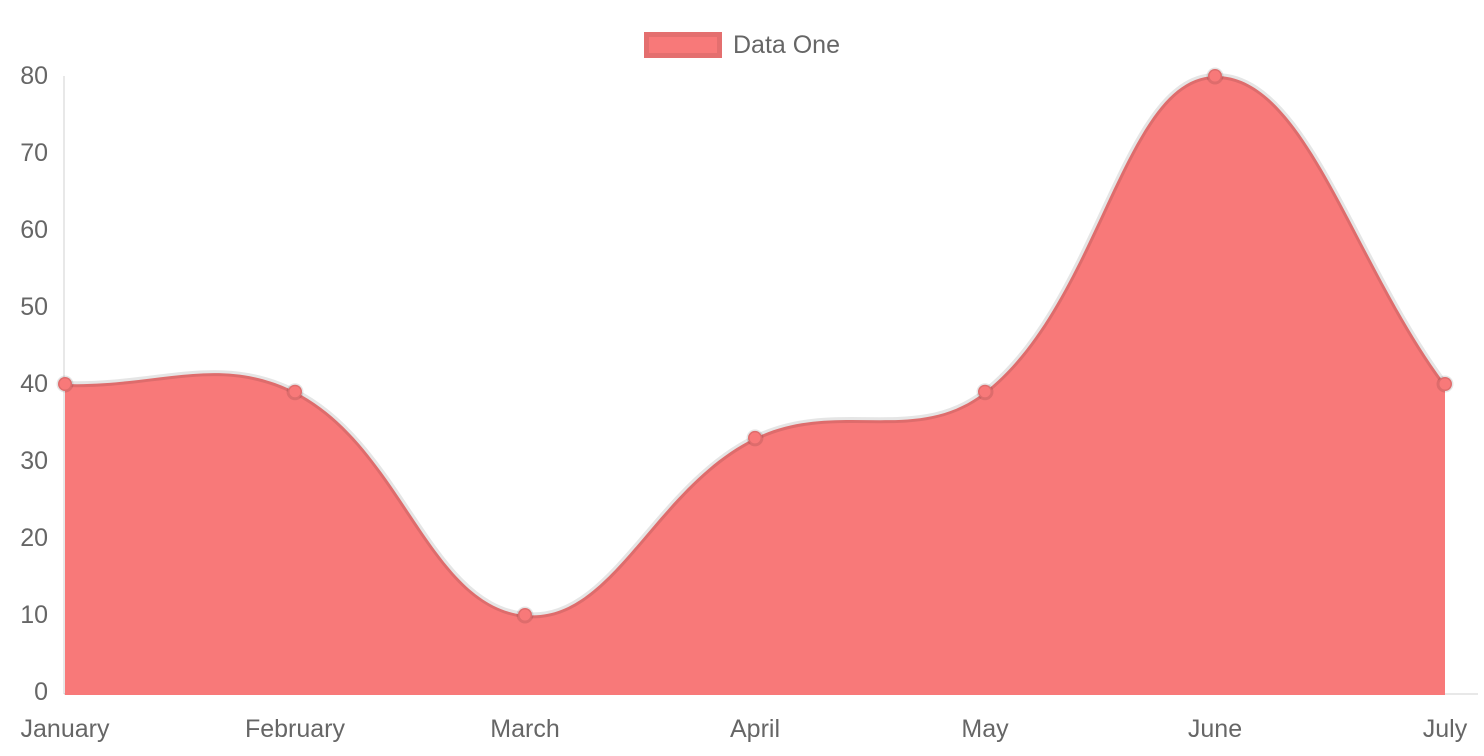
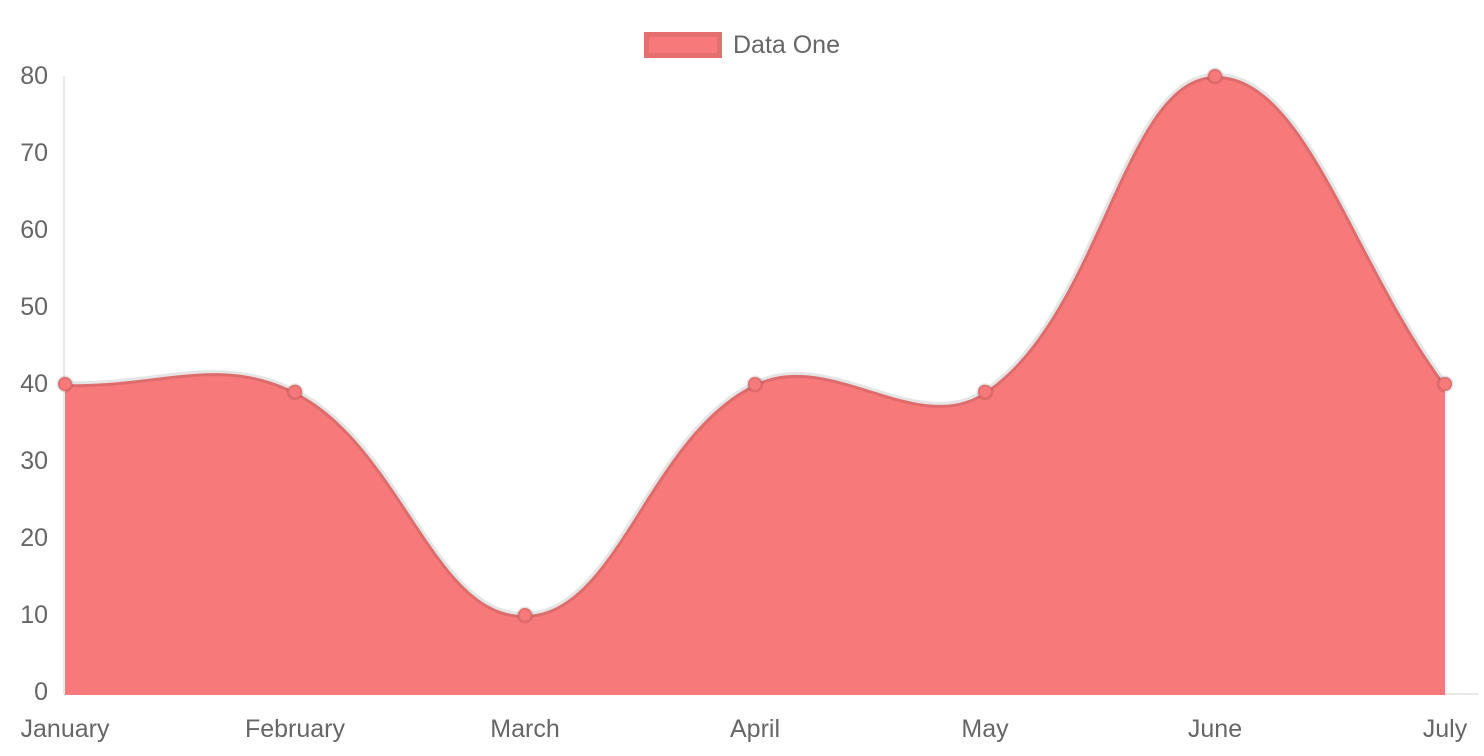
April: 33 -> 40
